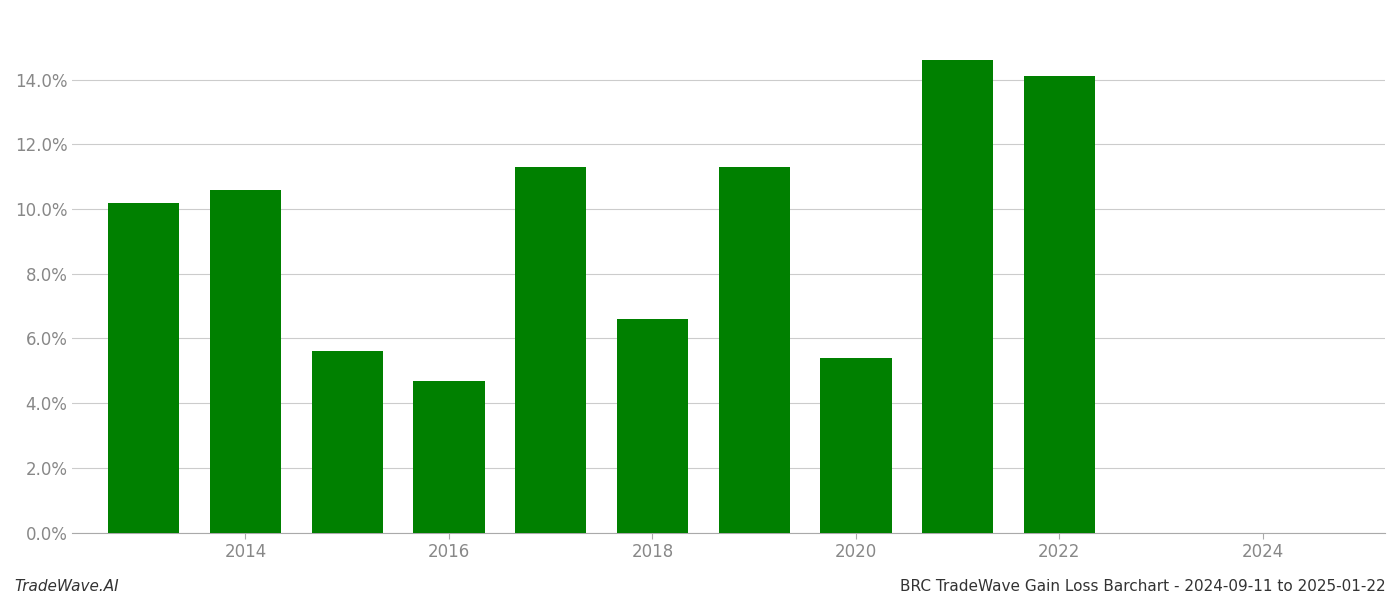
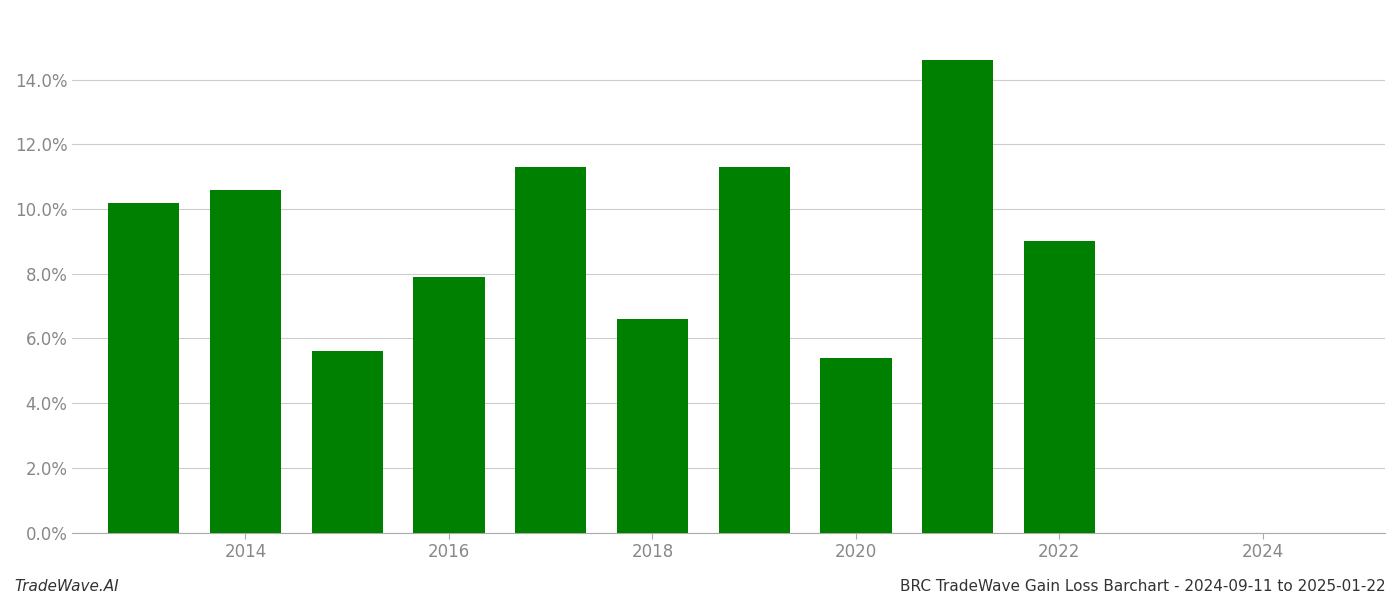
2016: 4.7% -> 7.9%
2022: 14.1% -> 9.0%
